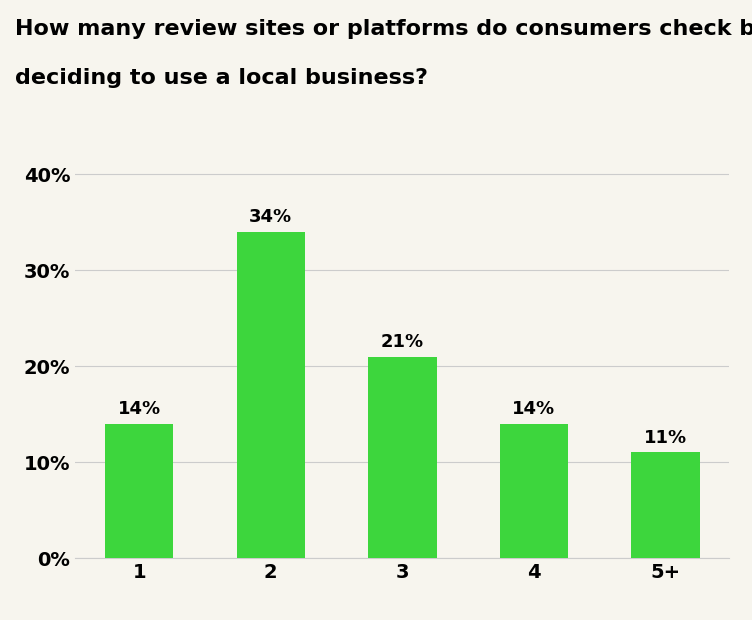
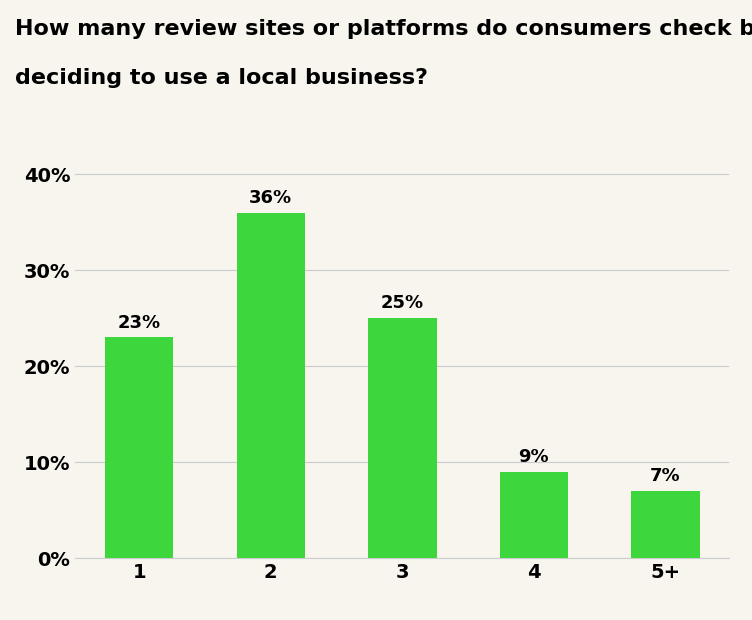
1: 14% -> 23%
2: 34% -> 36%
3: 21% -> 25%
4: 14% -> 9%
5+: 11% -> 7%
